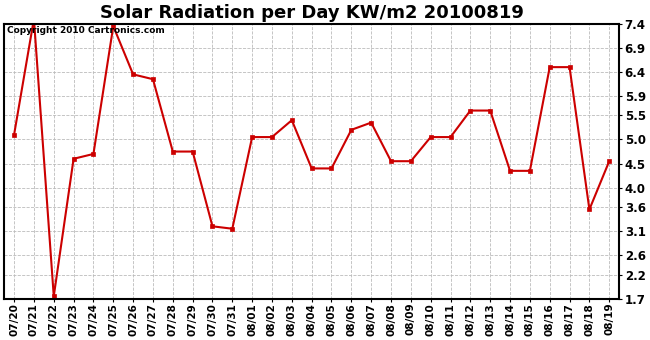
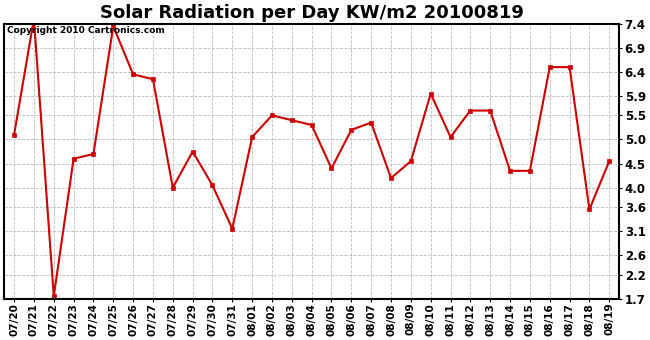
07/28: 4.75 -> 4.00
07/30: 3.20 -> 4.05
08/02: 5.05 -> 5.50
08/04: 4.40 -> 5.30
08/08: 4.55 -> 4.20
08/10: 5.05 -> 5.95
